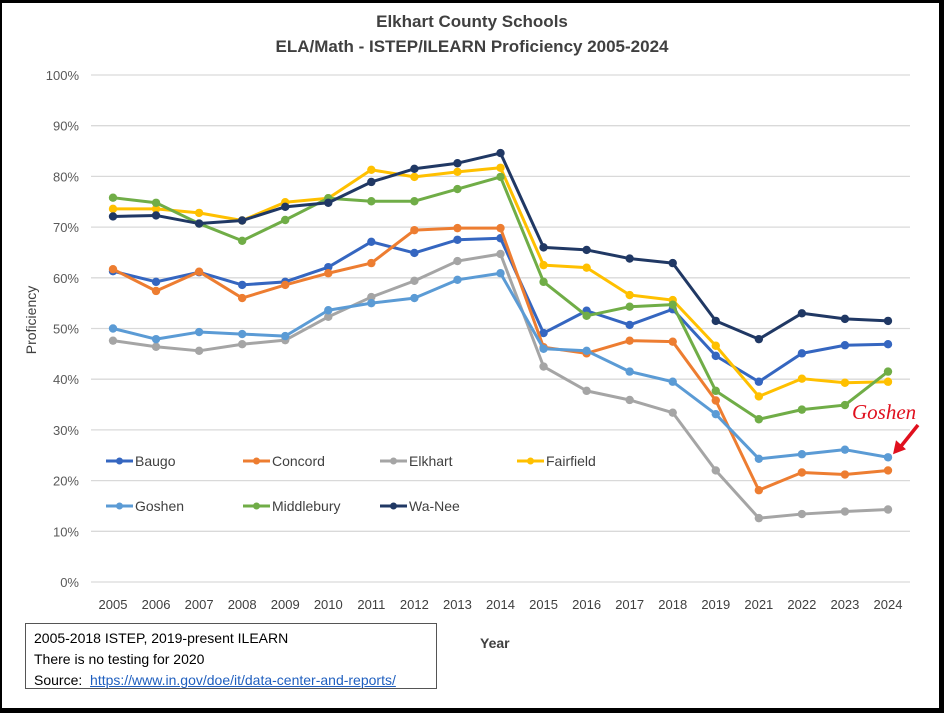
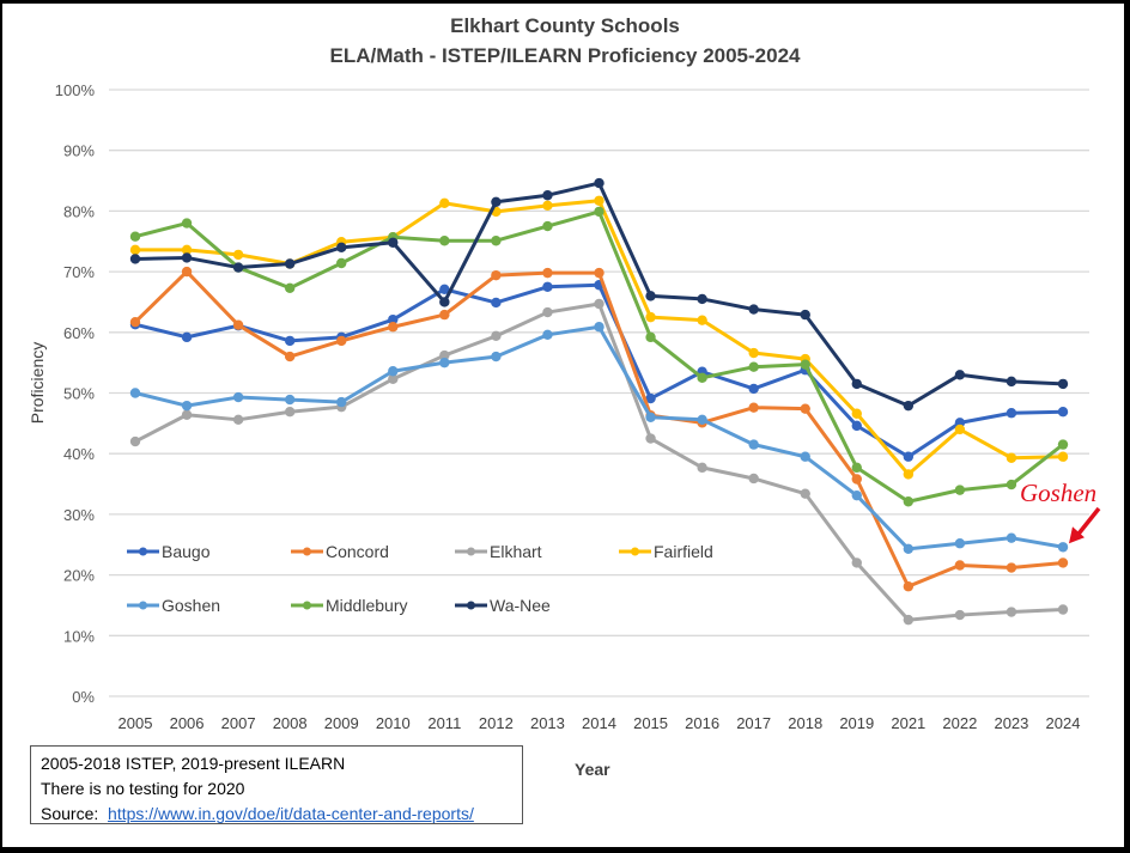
Elkhart/2005: 48% -> 42%
Concord/2006: 57% -> 70%
Middlebury/2006: 75% -> 78%
Wa-Nee/2011: 79% -> 65%
Fairfield/2022: 40% -> 44%
